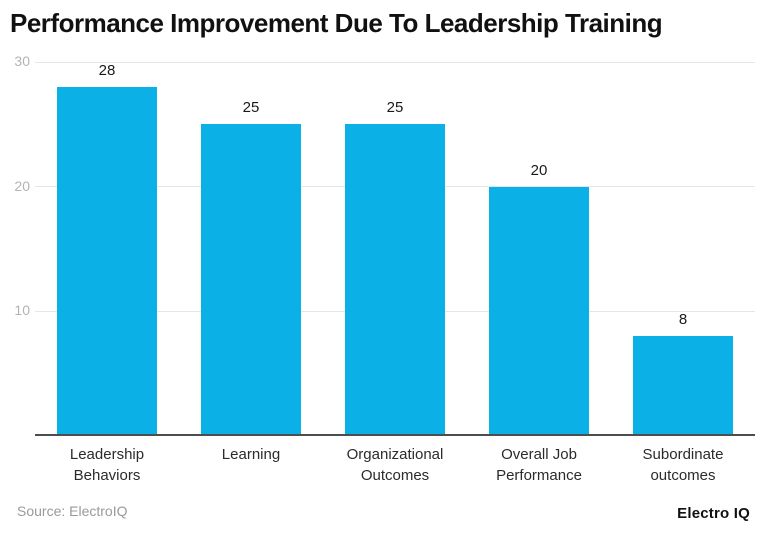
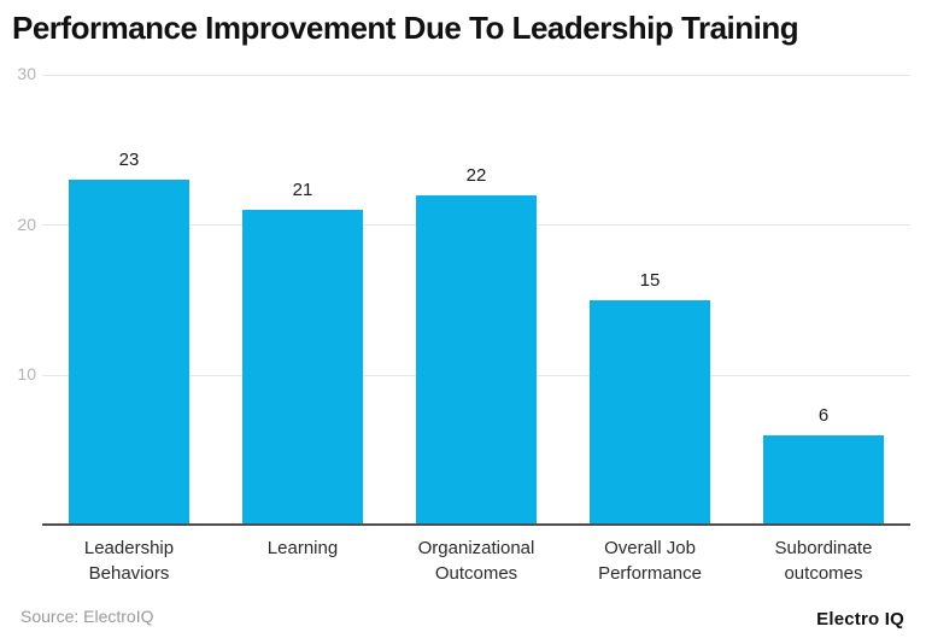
Leadership Behaviors: 28 -> 23
Learning: 25 -> 21
Organizational Outcomes: 25 -> 22
Overall Job Performance: 20 -> 15
Subordinate outcomes: 8 -> 6
